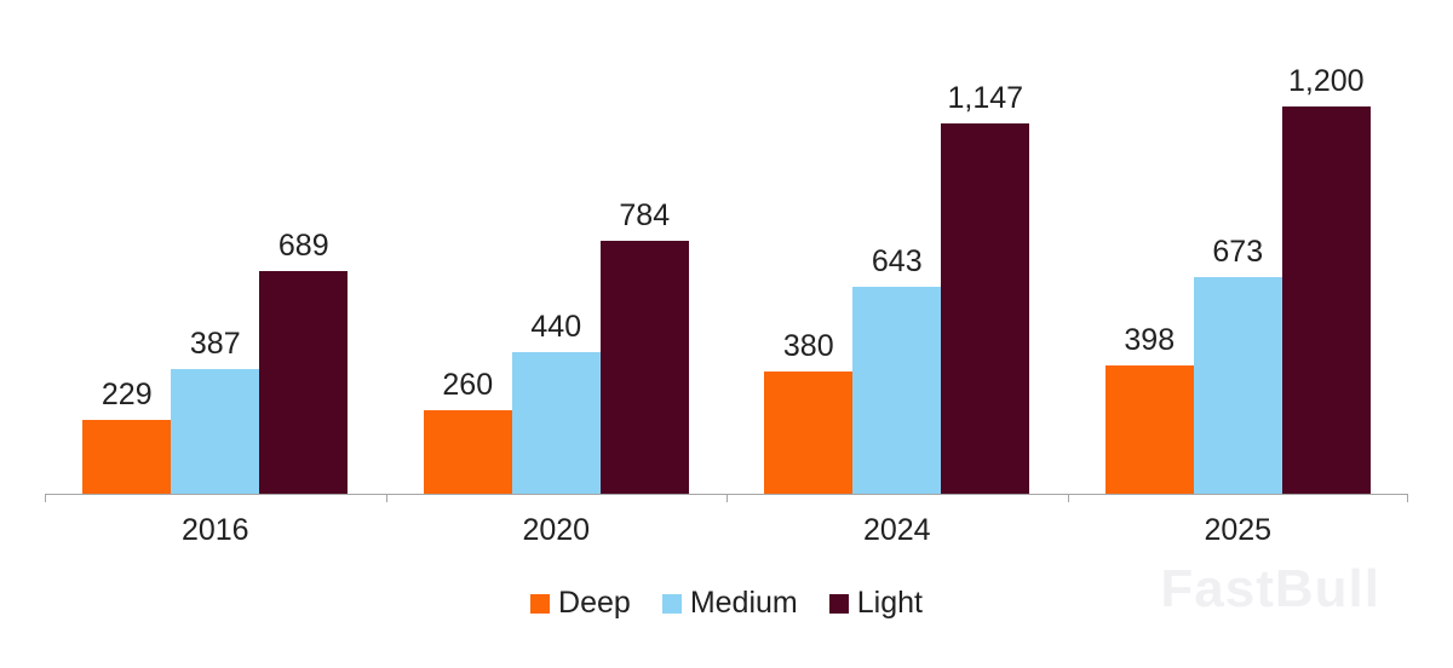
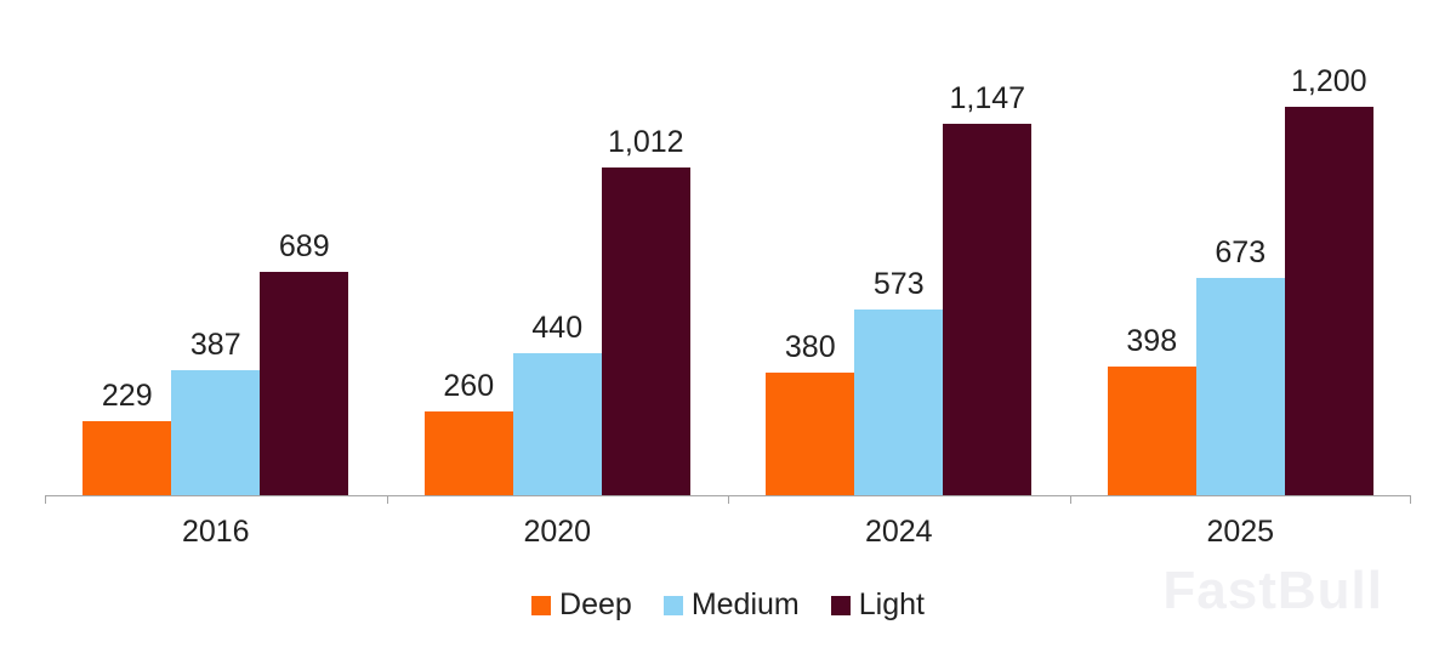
Light/2020: 784 -> 1,012
Medium/2024: 643 -> 573
